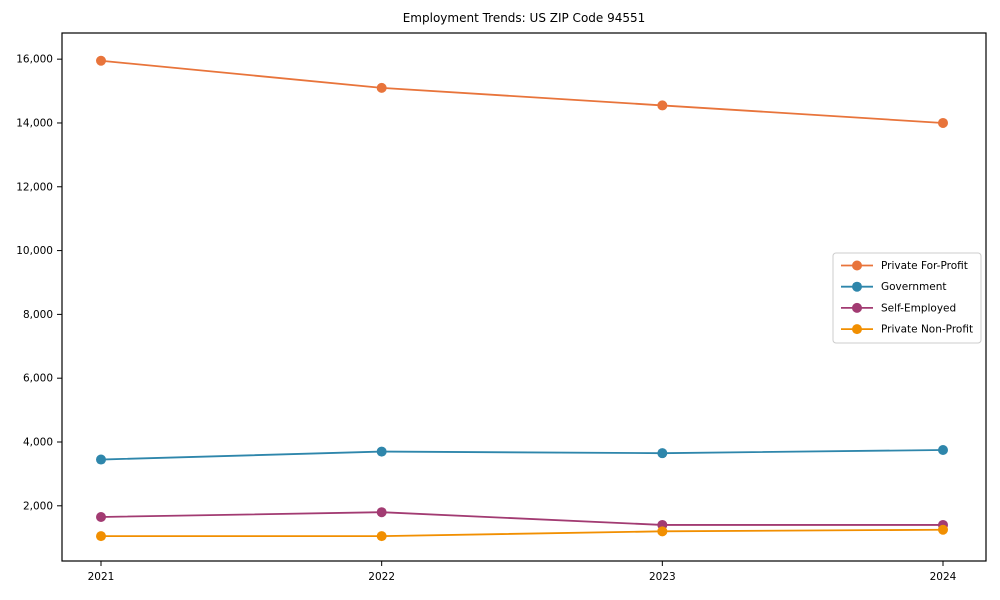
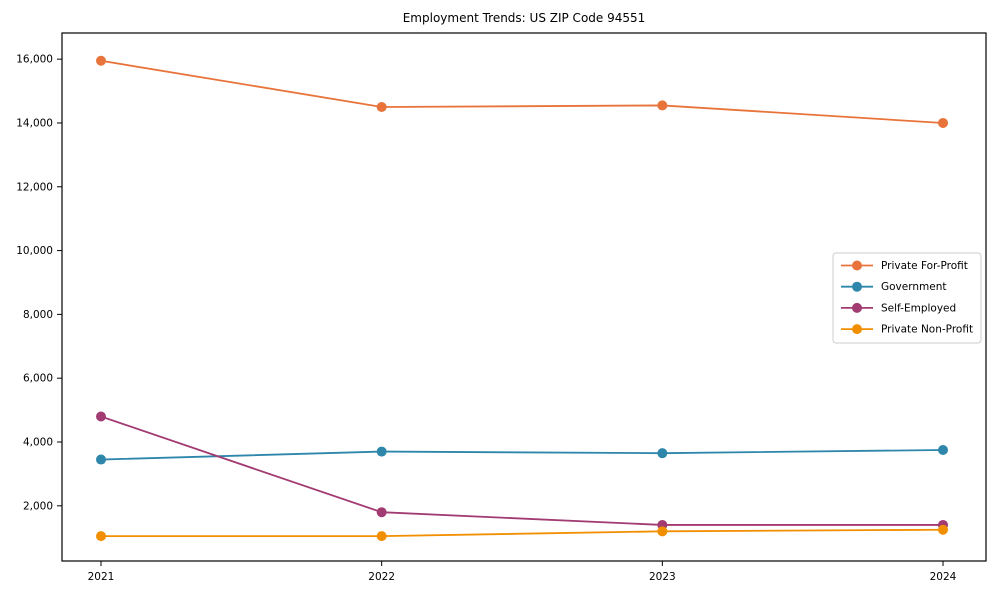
Self-Employed/2021: 1600 -> 4800
Private For-Profit/2022: 15100 -> 14500
